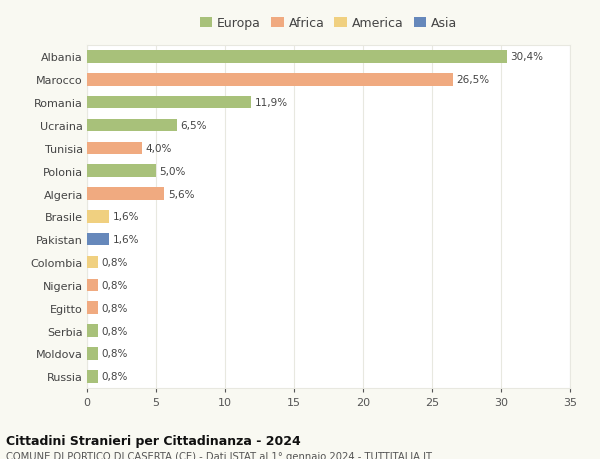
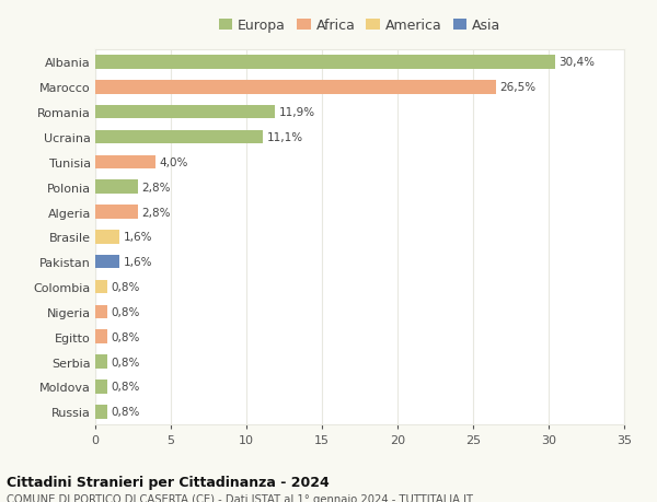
Ucraina: 6,5% -> 11,1%
Polonia: 5,0% -> 2,8%
Algeria: 5,6% -> 2,8%
